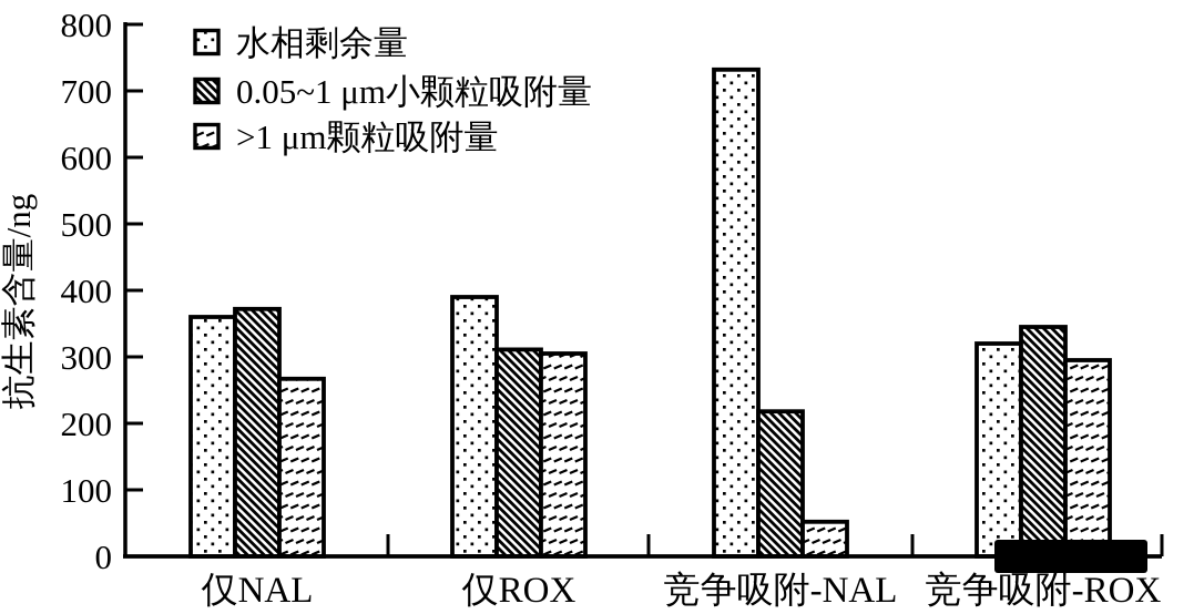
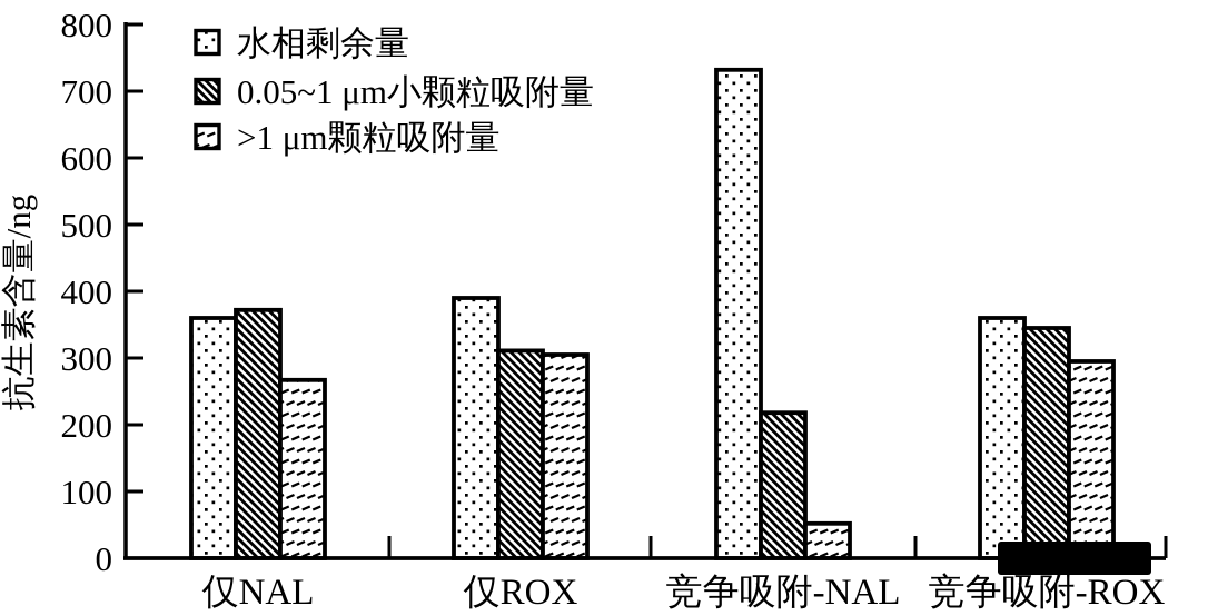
水相剩余量/竞争吸附-ROX: 320 -> 360
